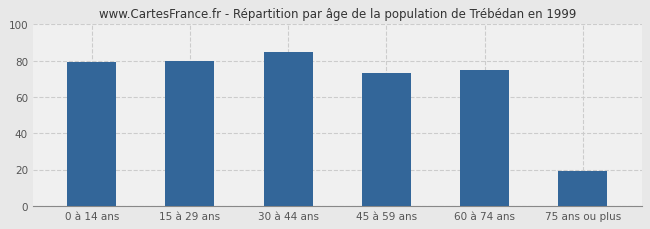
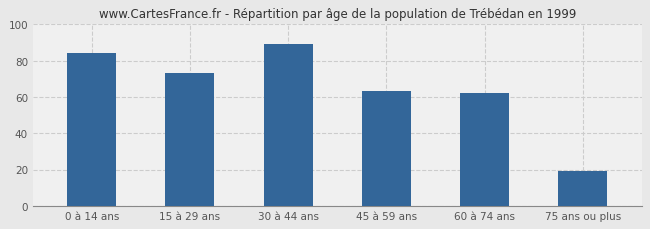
0 à 14 ans: 79 -> 84
15 à 29 ans: 80 -> 73
30 à 44 ans: 85 -> 89
45 à 59 ans: 73 -> 63
60 à 74 ans: 75 -> 62
